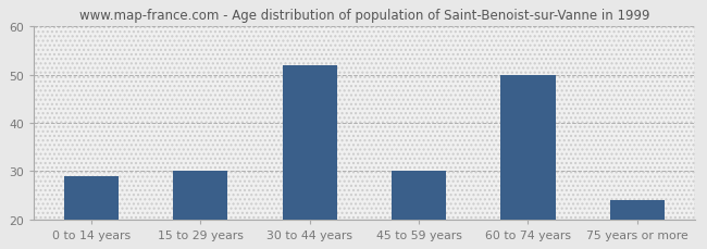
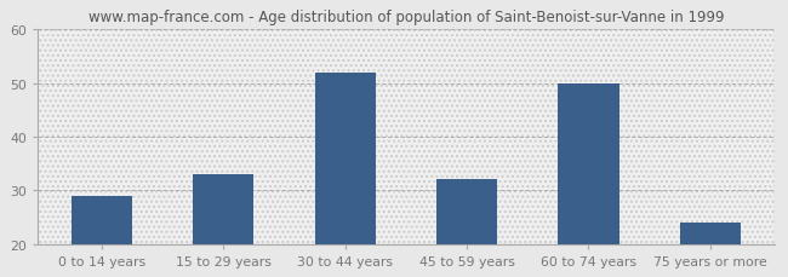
15 to 29 years: 30 -> 33
45 to 59 years: 30 -> 32
